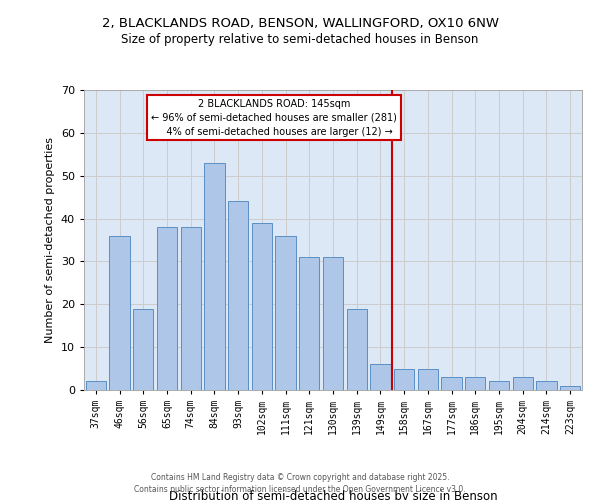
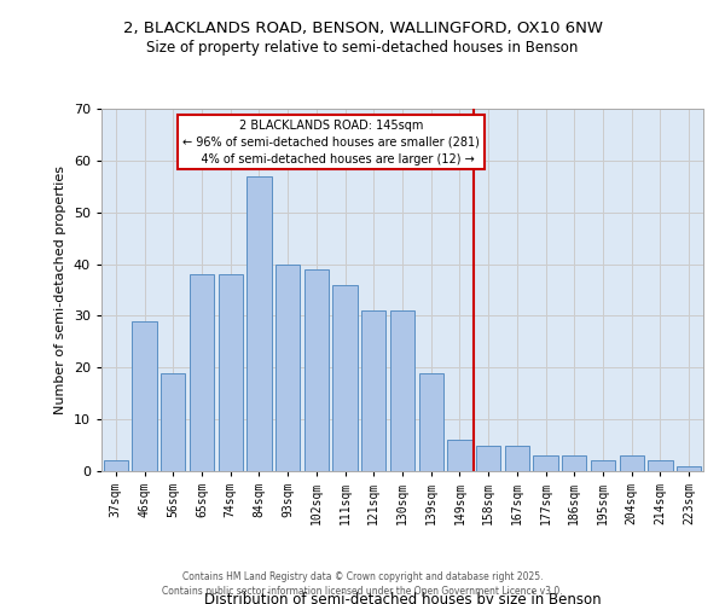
46sqm: 36 -> 29
84sqm: 53 -> 57
93sqm: 44 -> 40
